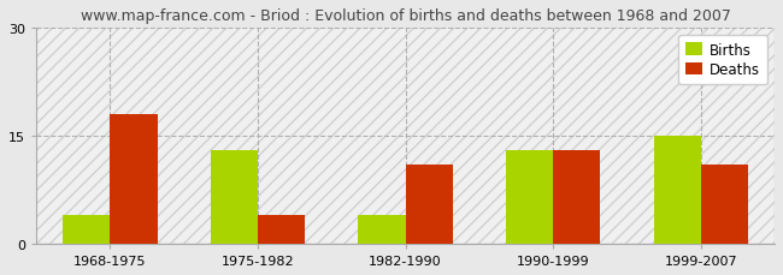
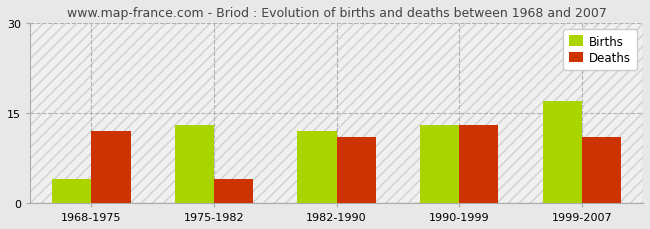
Deaths/1968-1975: 18 -> 12
Births/1982-1990: 4 -> 12
Births/1999-2007: 15 -> 17
